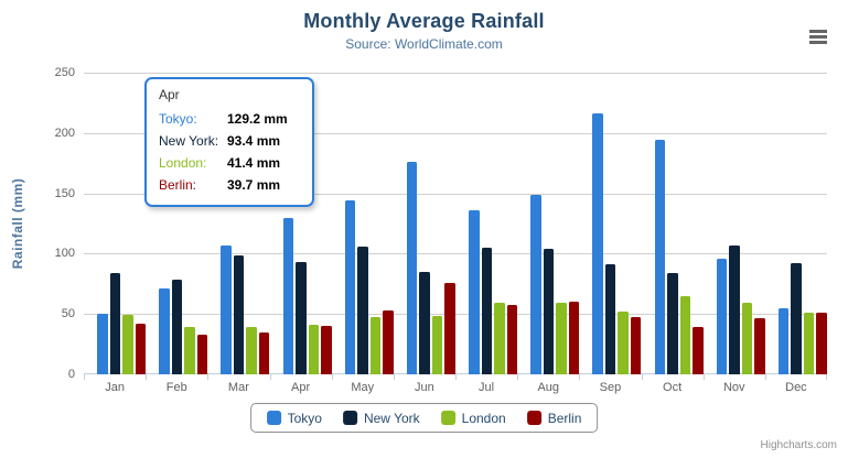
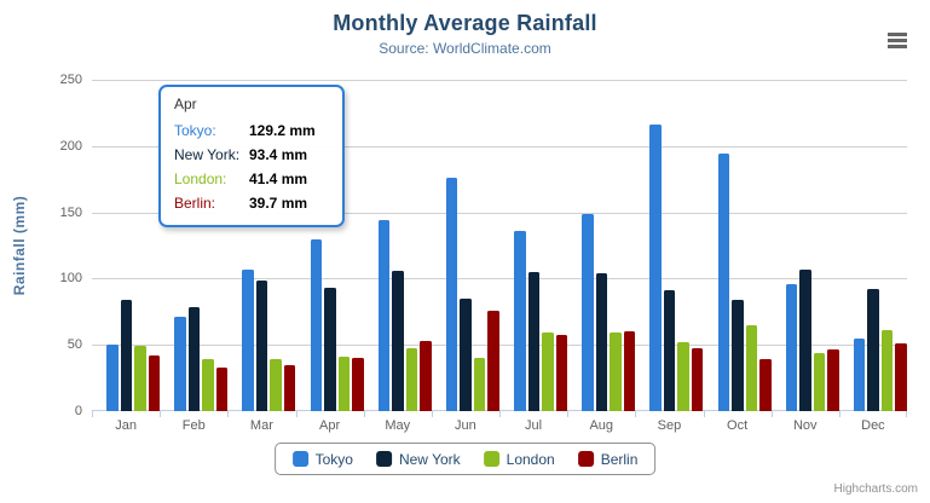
London/Jun: 48 -> 40
London/Nov: 59 -> 44
London/Dec: 51 -> 61
